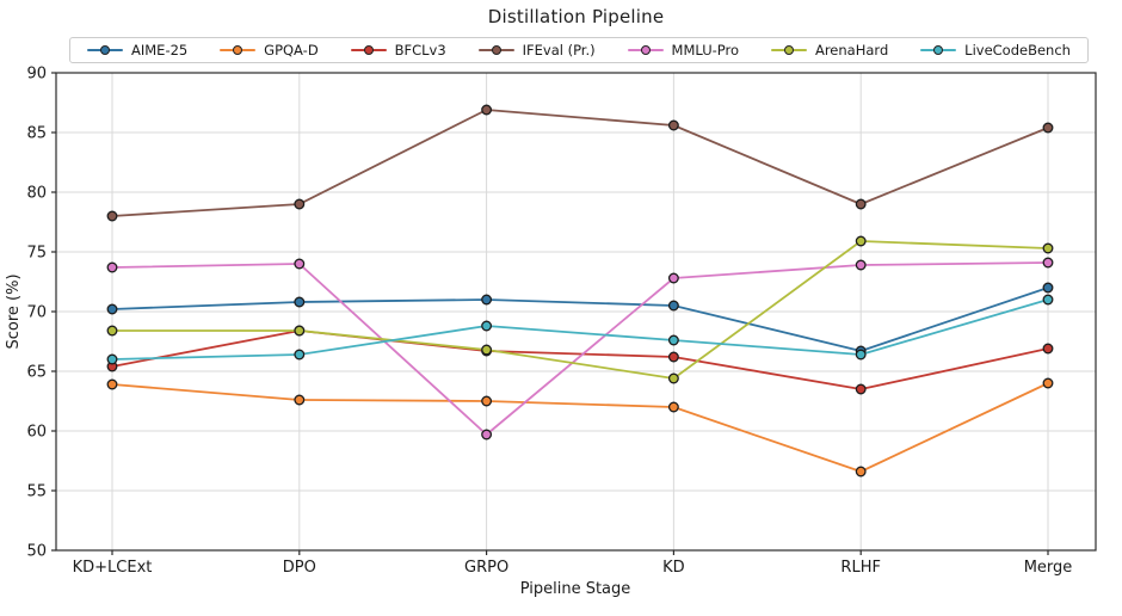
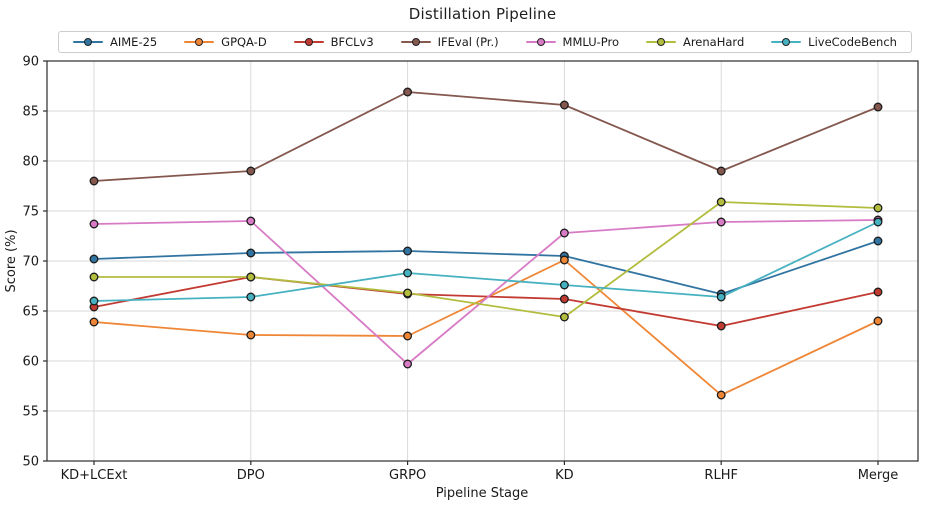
GPQA-D/KD: 62.0 -> 70.1
LiveCodeBench/Merge: 71.0 -> 73.9
